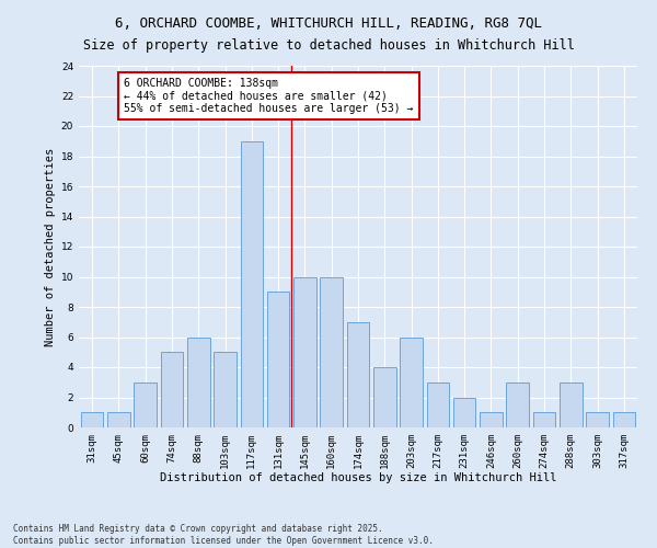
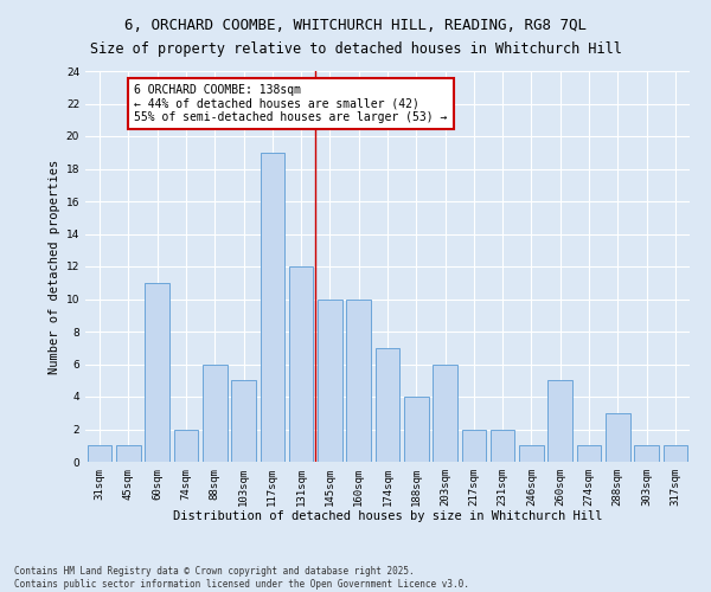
60sqm: 3 -> 11
74sqm: 5 -> 2
131sqm: 9 -> 12
217sqm: 3 -> 2
260sqm: 3 -> 5
